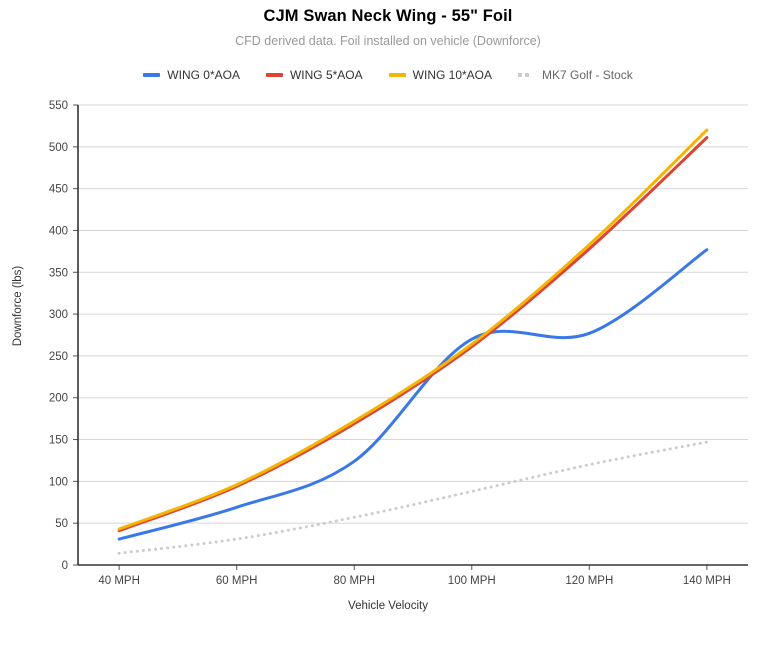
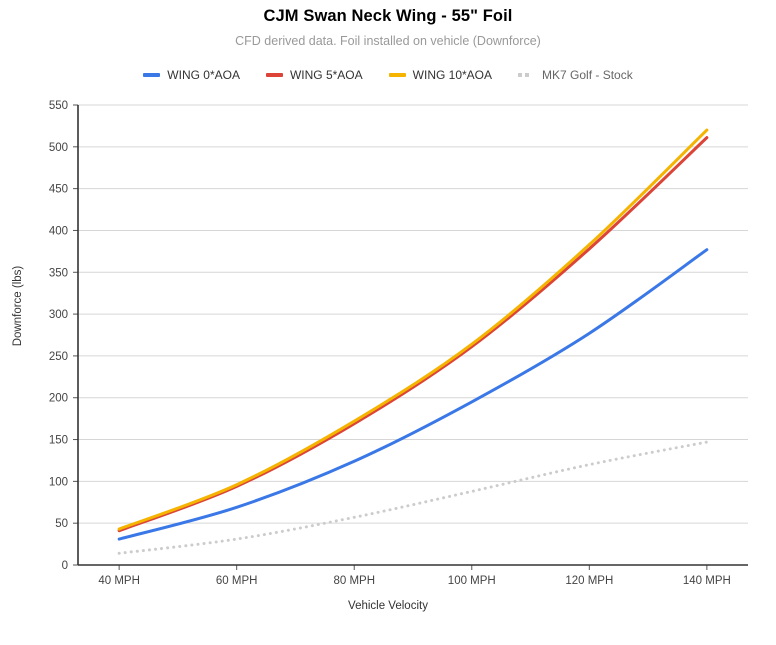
WING 0*AOA/100 MPH: 270 -> 200
